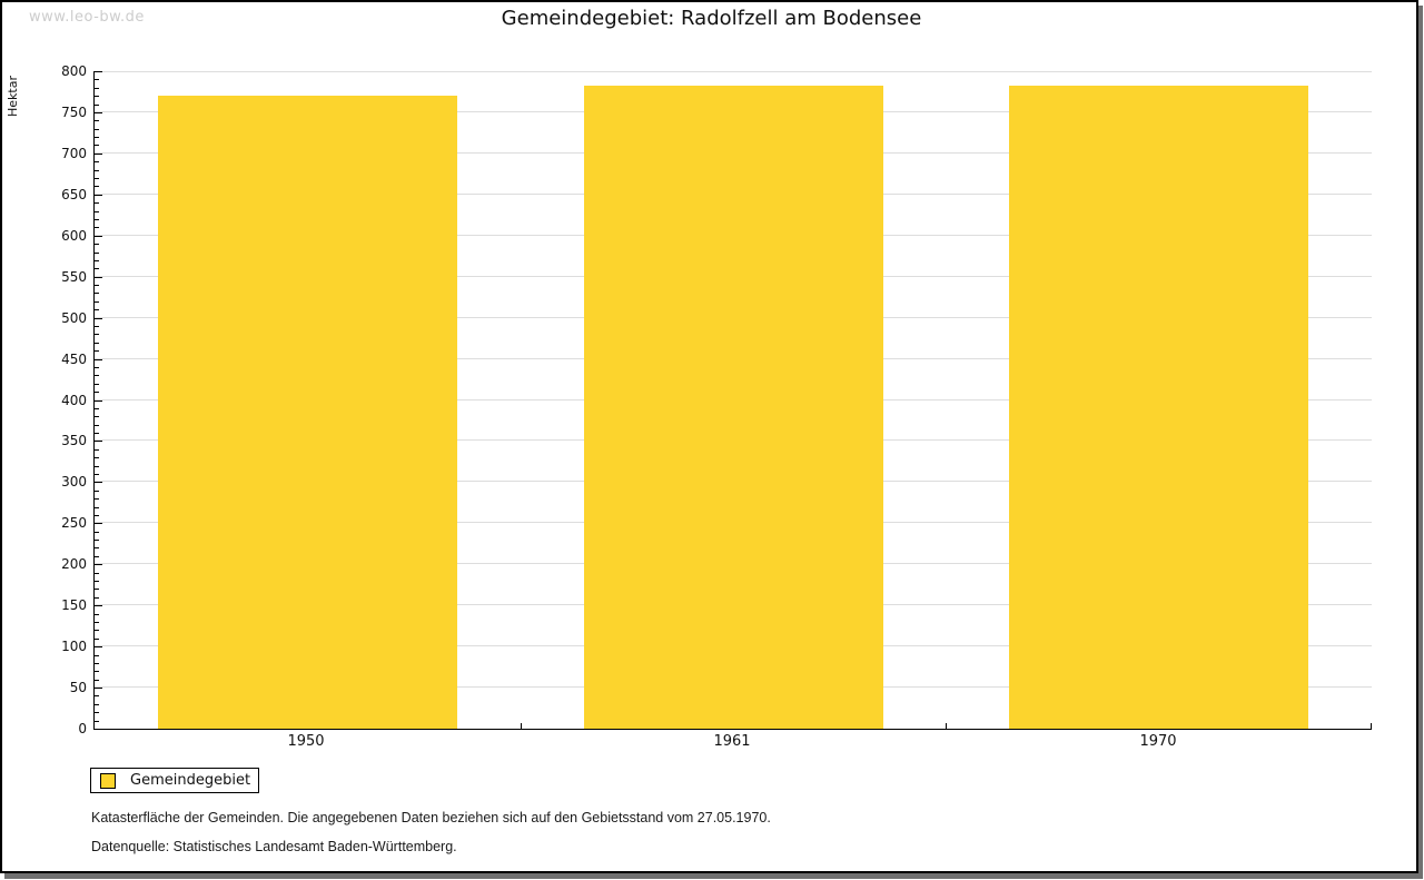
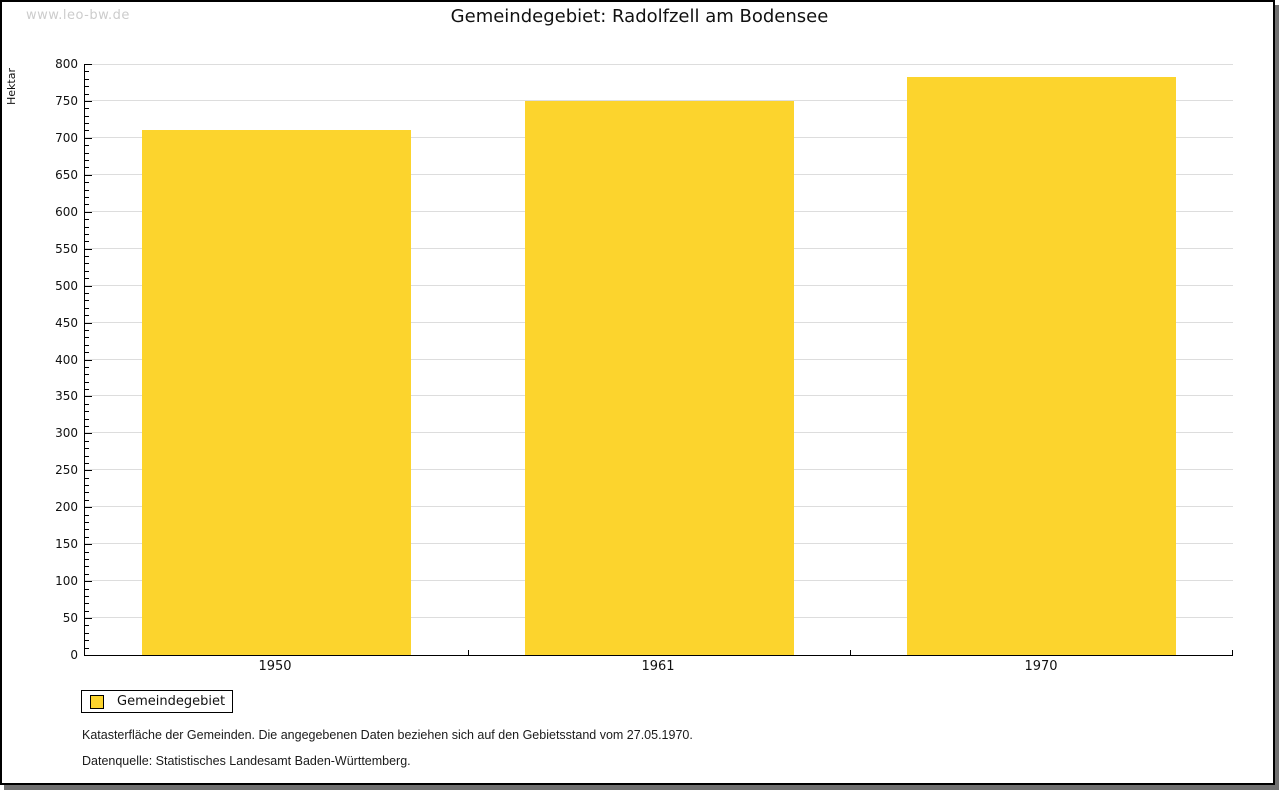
1950: 770 -> 710
1961: 780 -> 750
